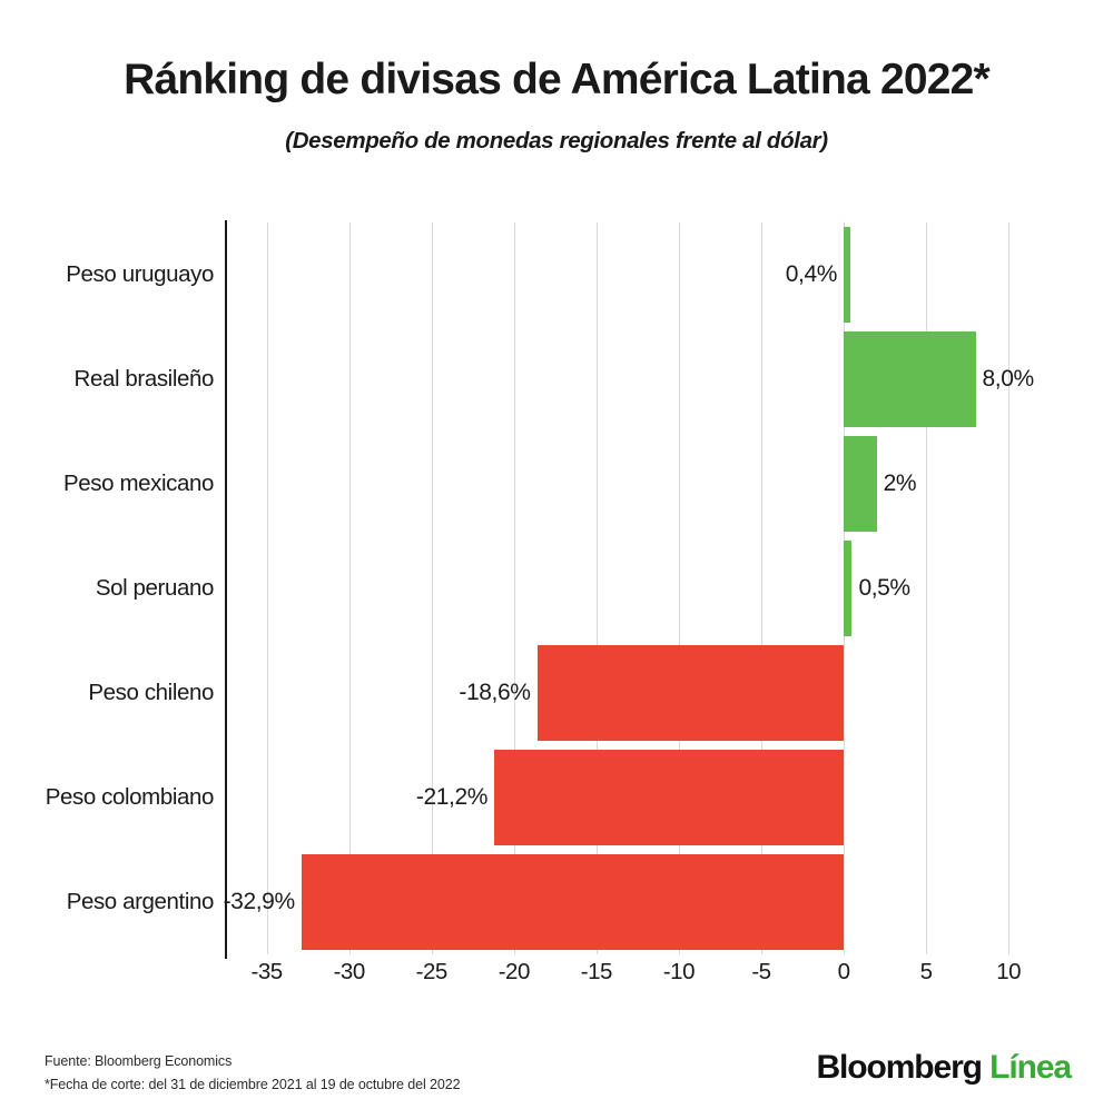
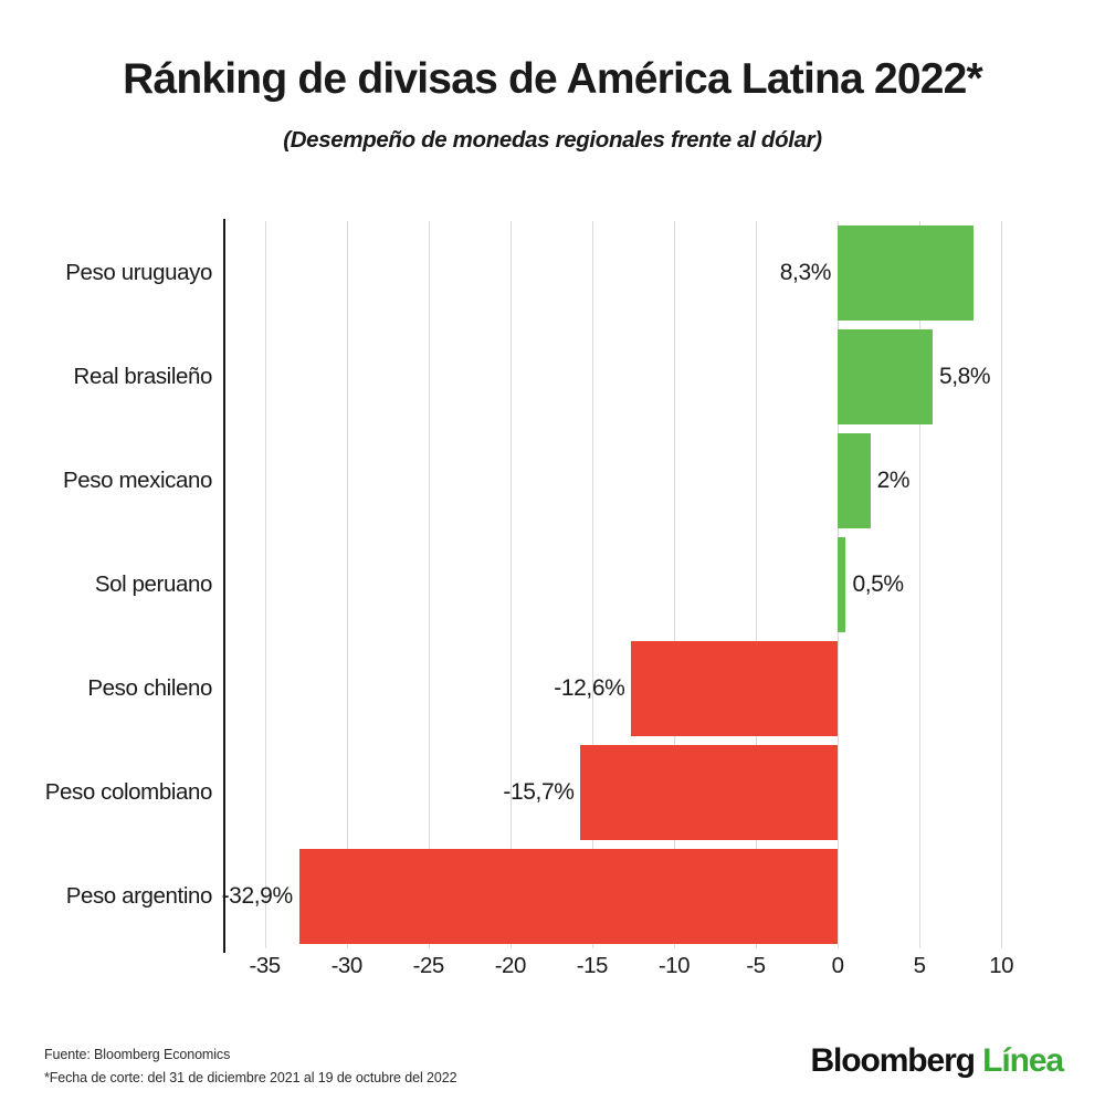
Peso uruguayo: 0,4% -> 8,3%
Real brasileño: 8,0% -> 5,8%
Peso chileno: -18,6% -> -12,6%
Peso colombiano: -21,2% -> -15,7%
